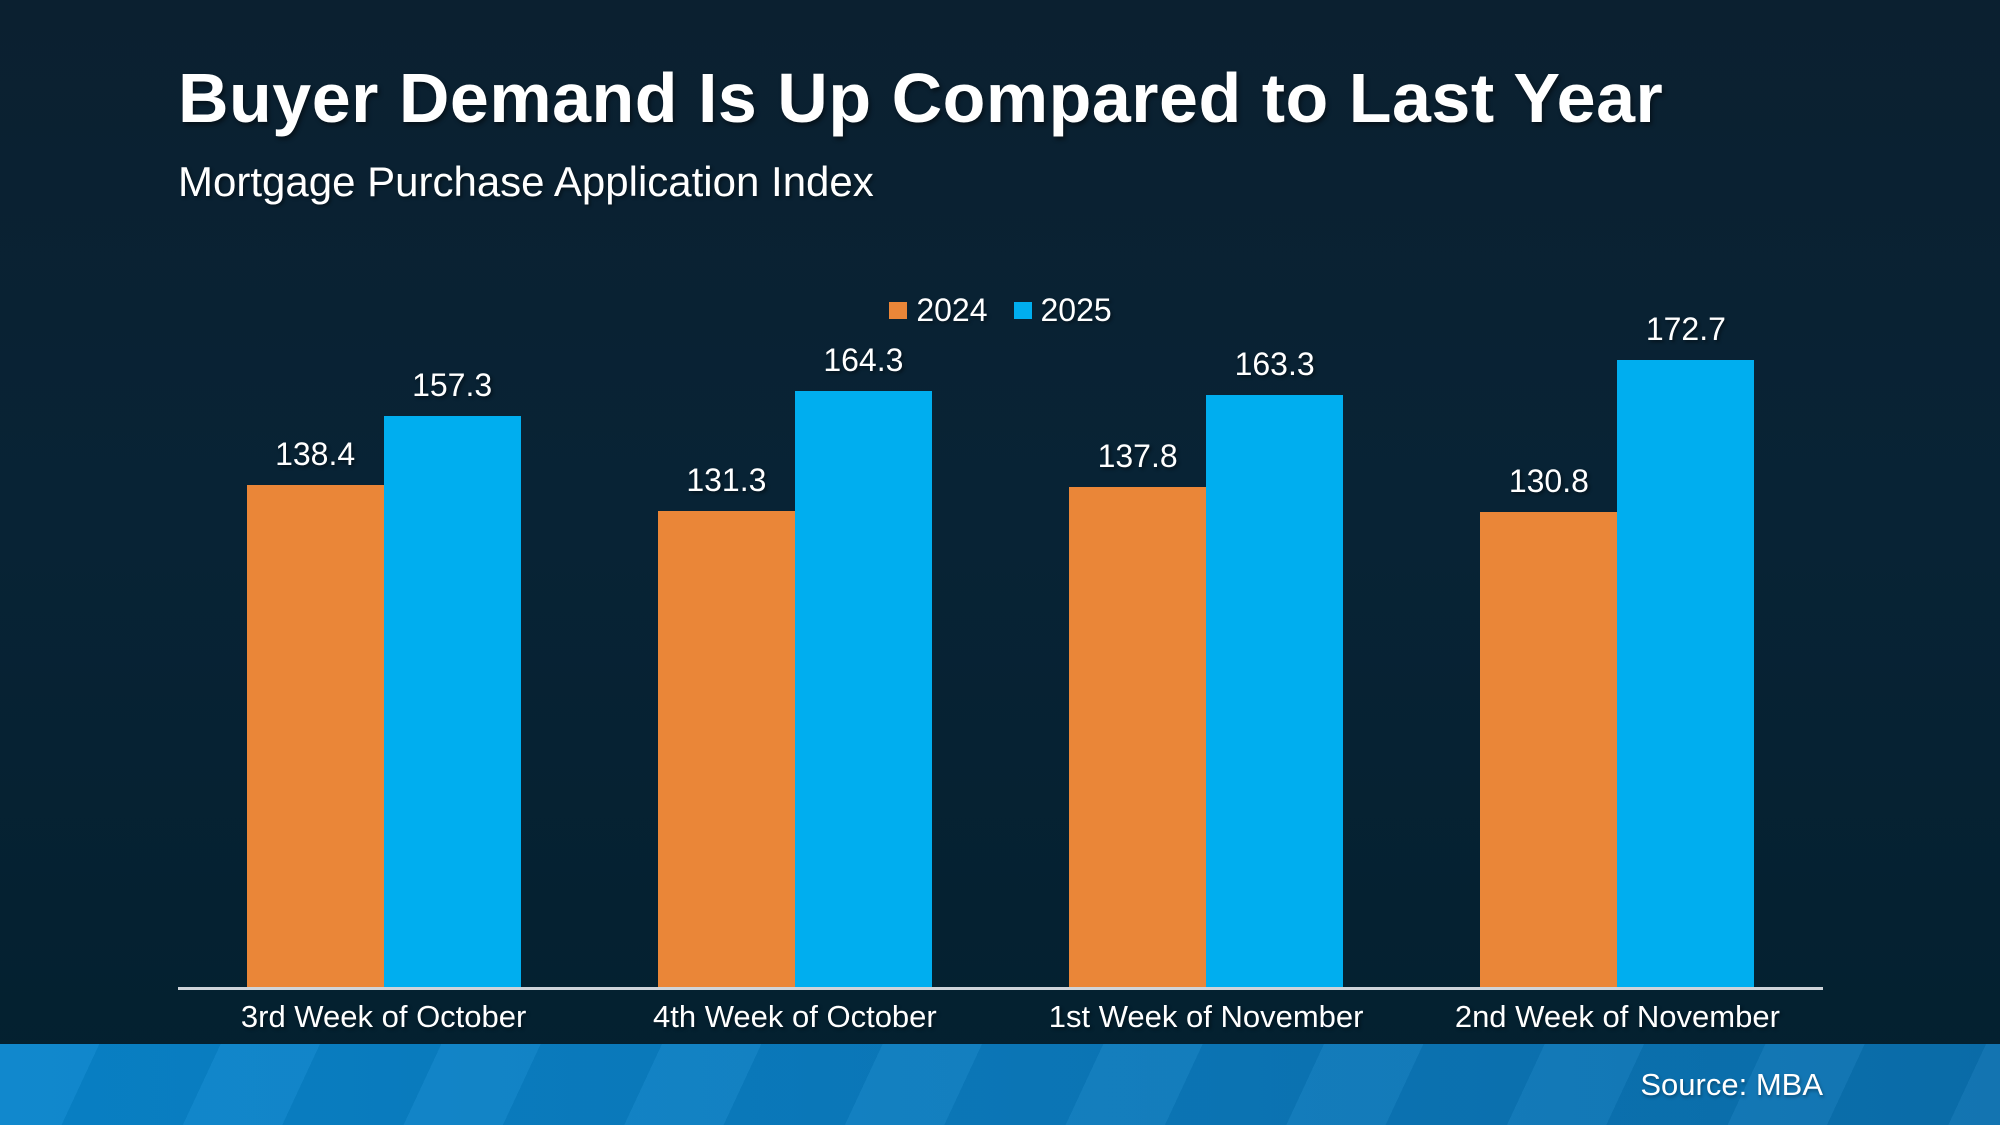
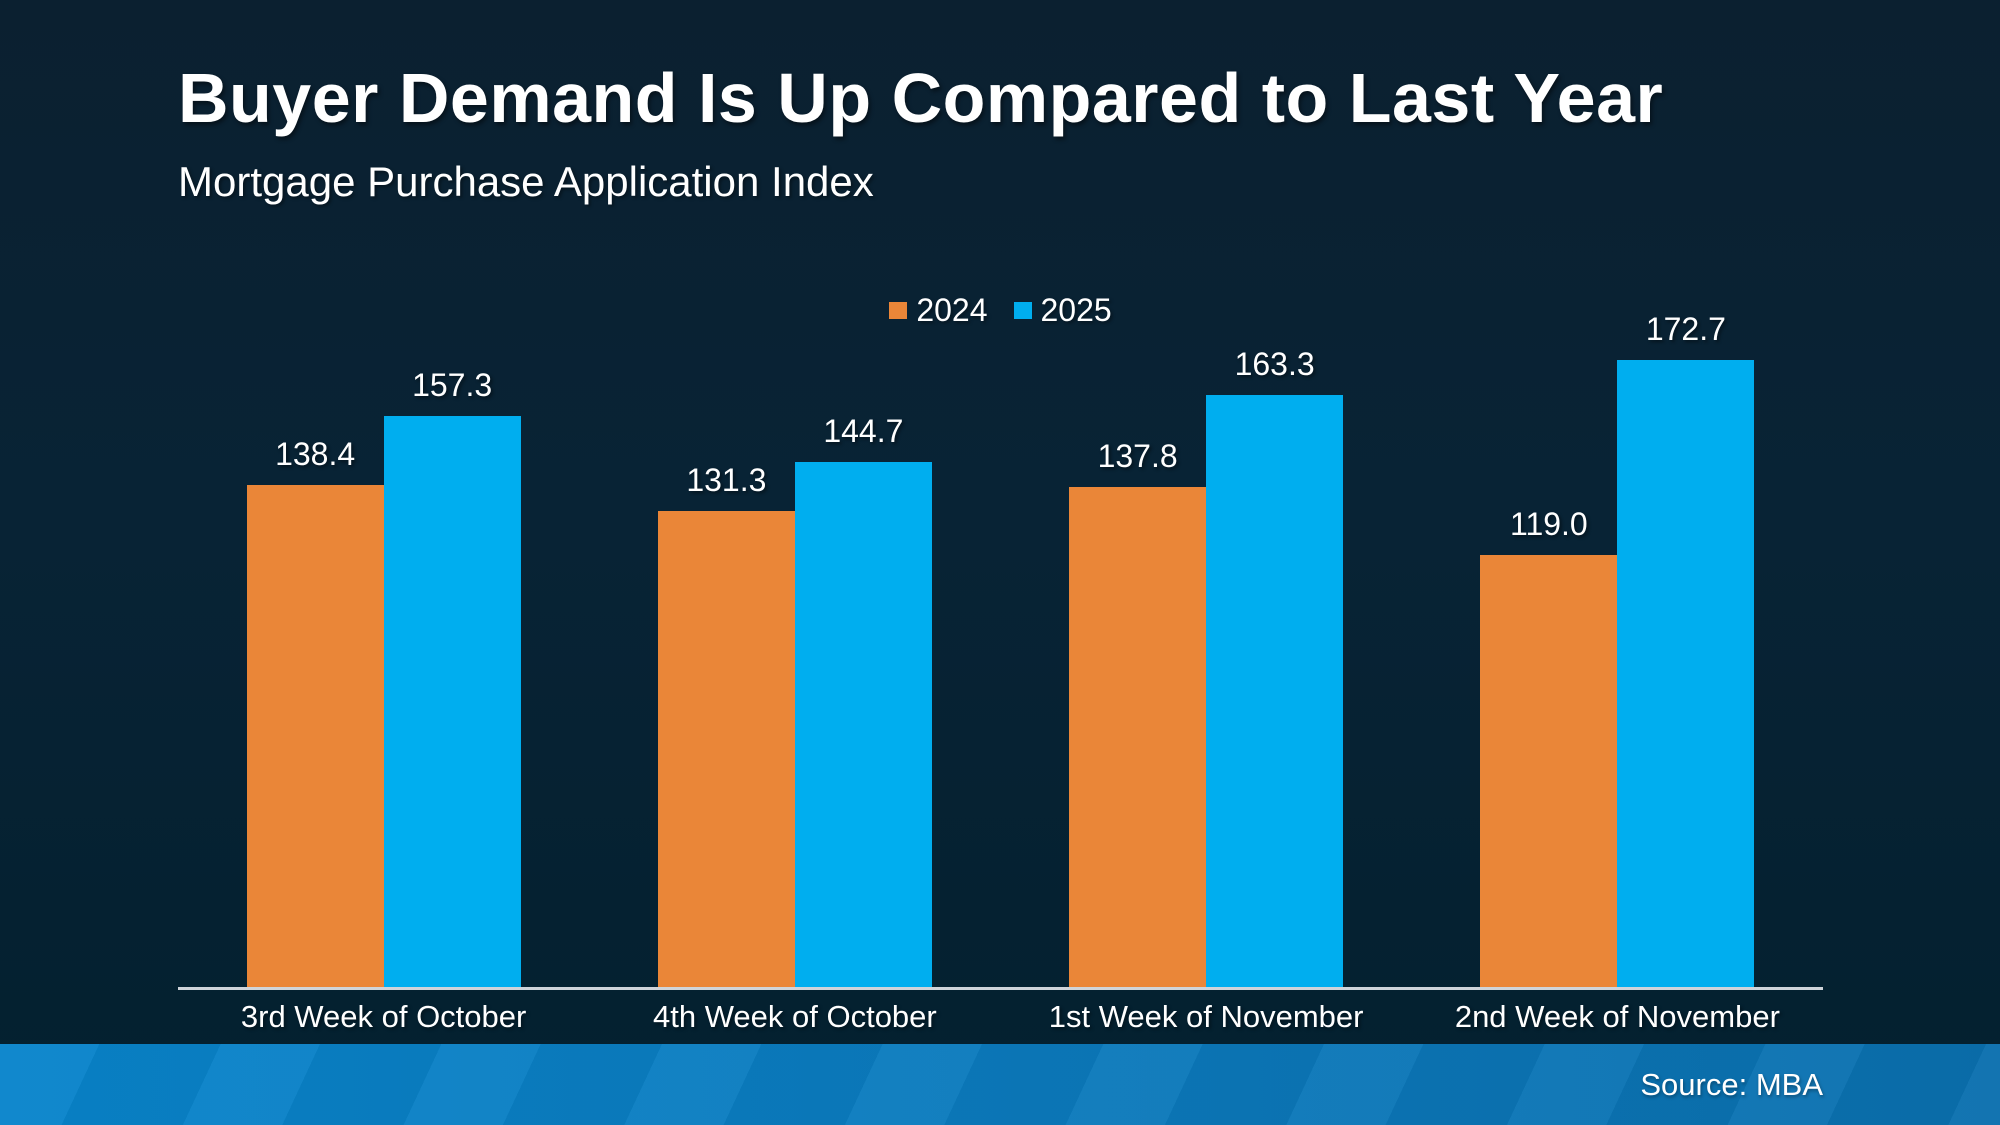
2025/4th Week of October: 164.3 -> 144.7
2024/2nd Week of November: 130.8 -> 119.0
